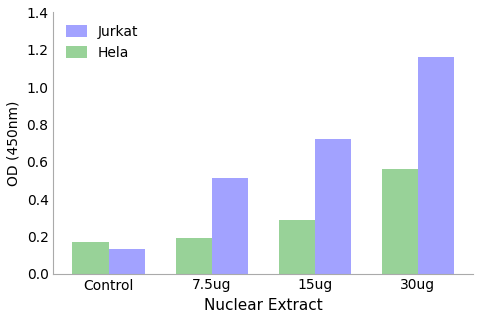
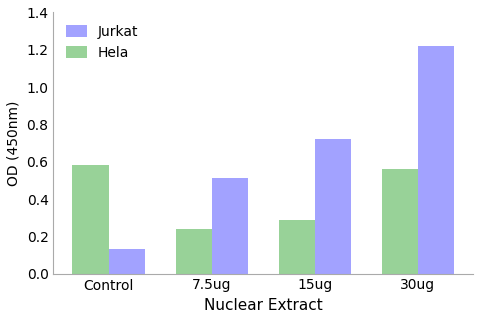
Hela/Control: 0.17 -> 0.58
Hela/7.5ug: 0.19 -> 0.24
Jurkat/30ug: 1.16 -> 1.22
